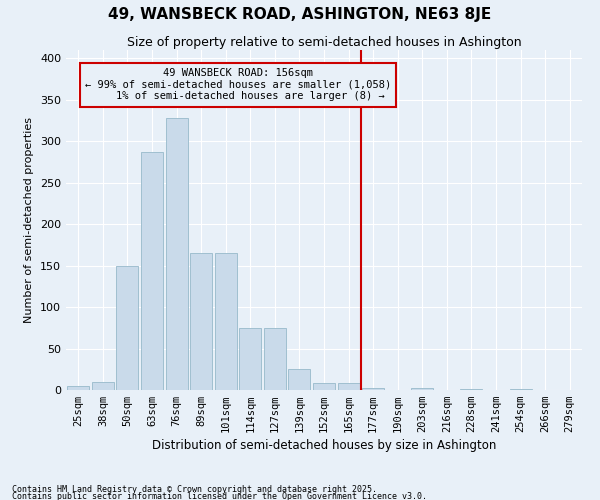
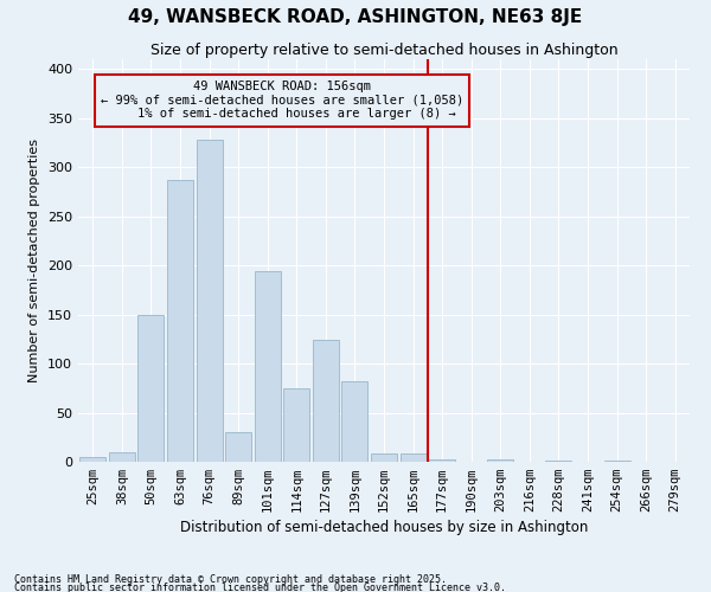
89sqm: 165 -> 30
101sqm: 165 -> 194
127sqm: 75 -> 124
139sqm: 25 -> 82
